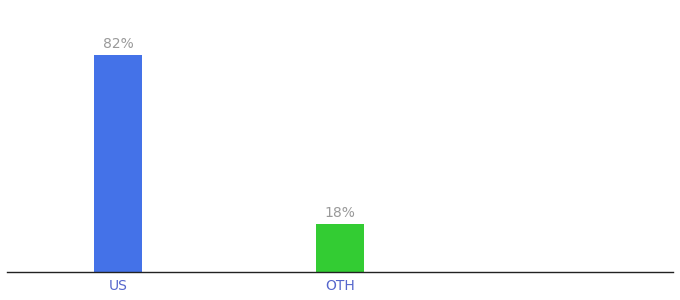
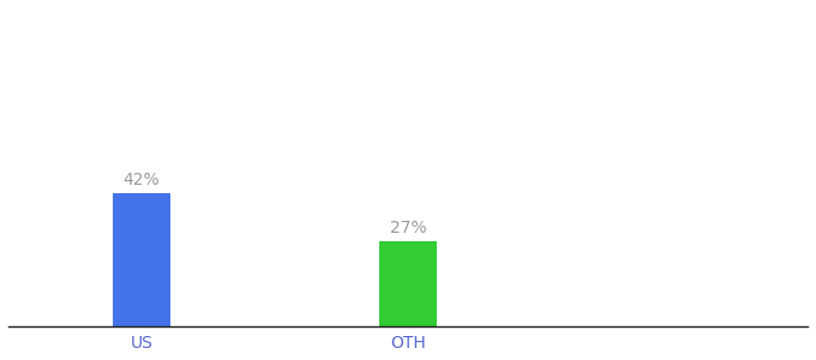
US: 82% -> 42%
OTH: 18% -> 27%
